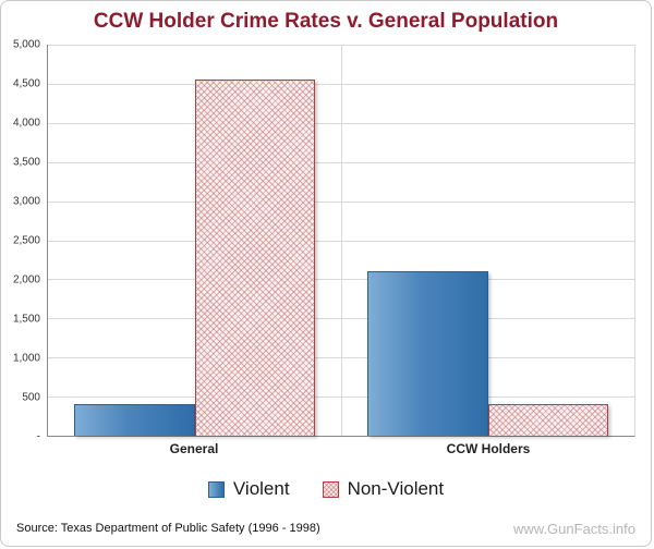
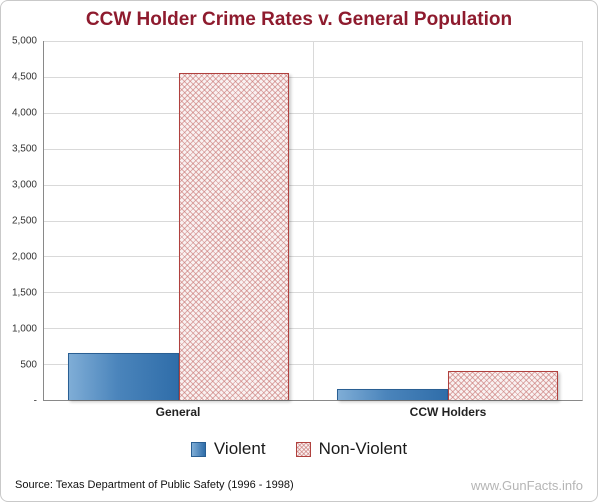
Violent/General: 400 -> 600
Violent/CCW Holders: 2100 -> 200
